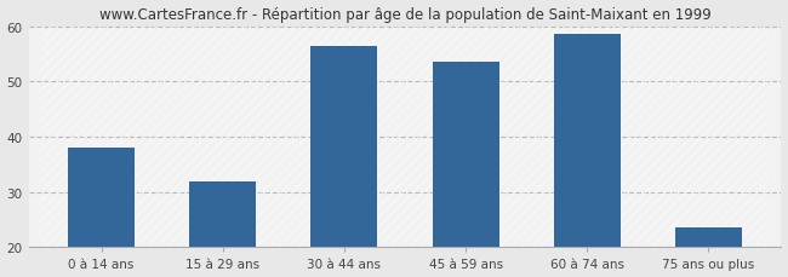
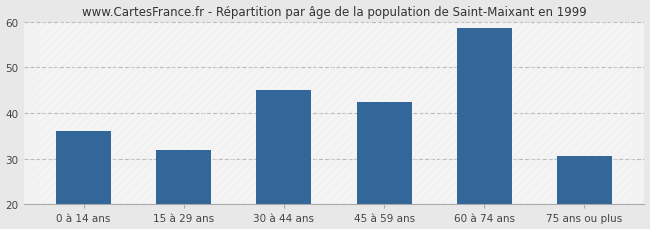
0 à 14 ans: 38.0 -> 36.0
30 à 44 ans: 56.5 -> 45.0
45 à 59 ans: 53.5 -> 42.5
75 ans ou plus: 23.5 -> 30.5
